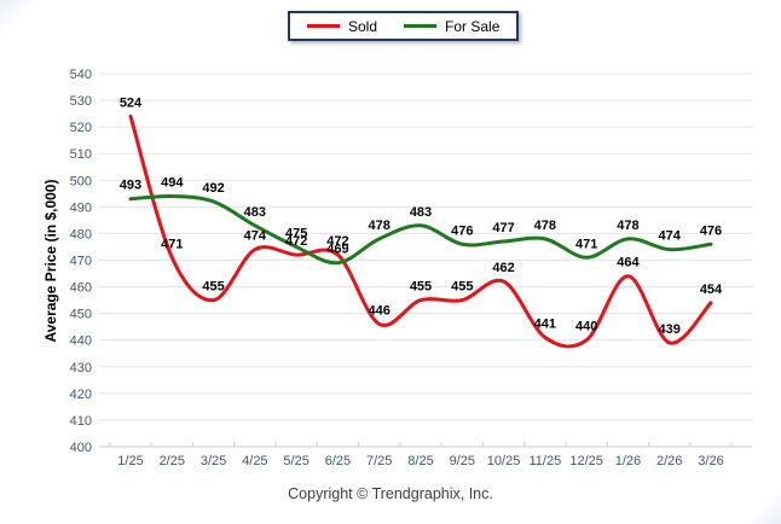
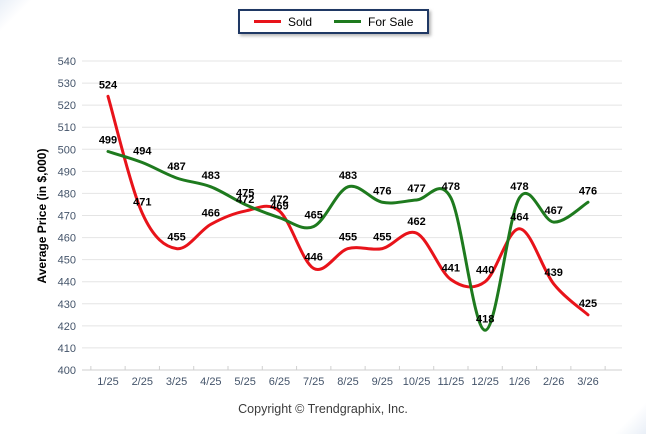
For Sale/1/25: 493 -> 499
For Sale/3/25: 492 -> 487
Sold/4/25: 474 -> 466
For Sale/7/25: 478 -> 465
For Sale/12/25: 471 -> 418
For Sale/2/26: 474 -> 467
Sold/3/26: 454 -> 425
